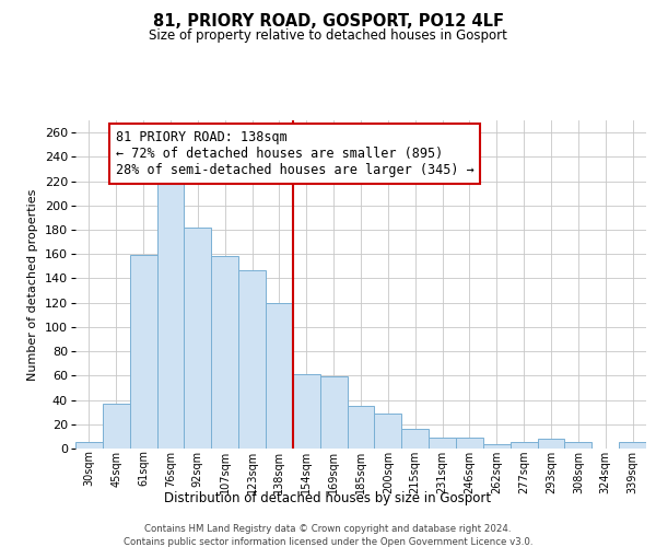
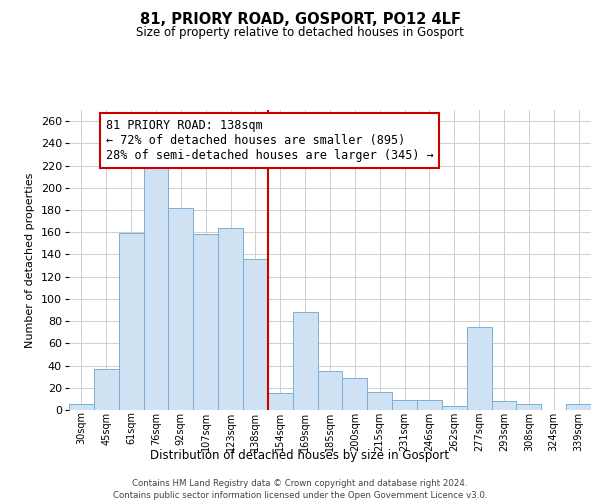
123sqm: 147 -> 164
138sqm: 120 -> 136
154sqm: 61 -> 15
169sqm: 59 -> 88
277sqm: 5 -> 75
